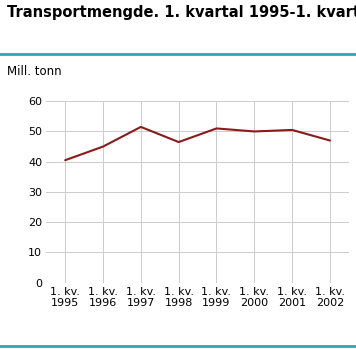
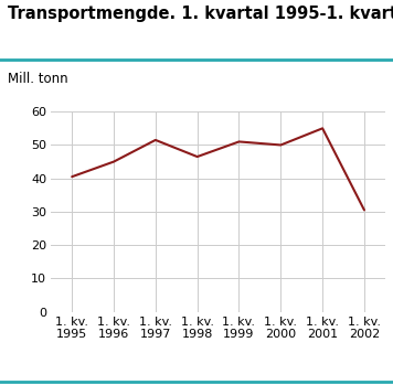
1. kv. 2001: 50.5 -> 55.0
1. kv. 2002: 47.0 -> 30.5
